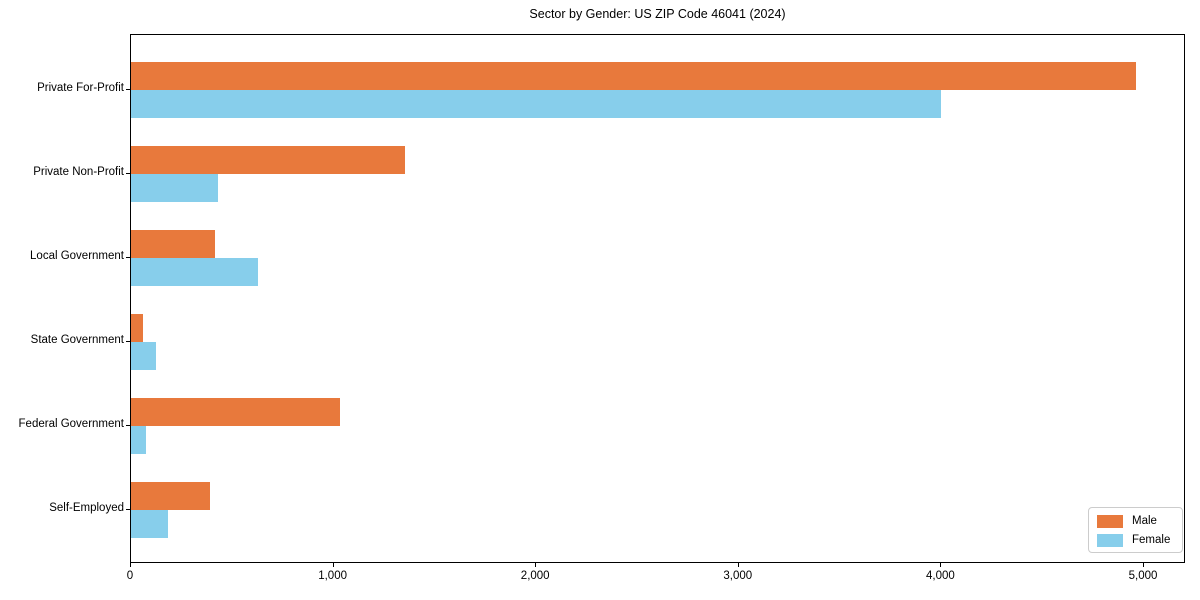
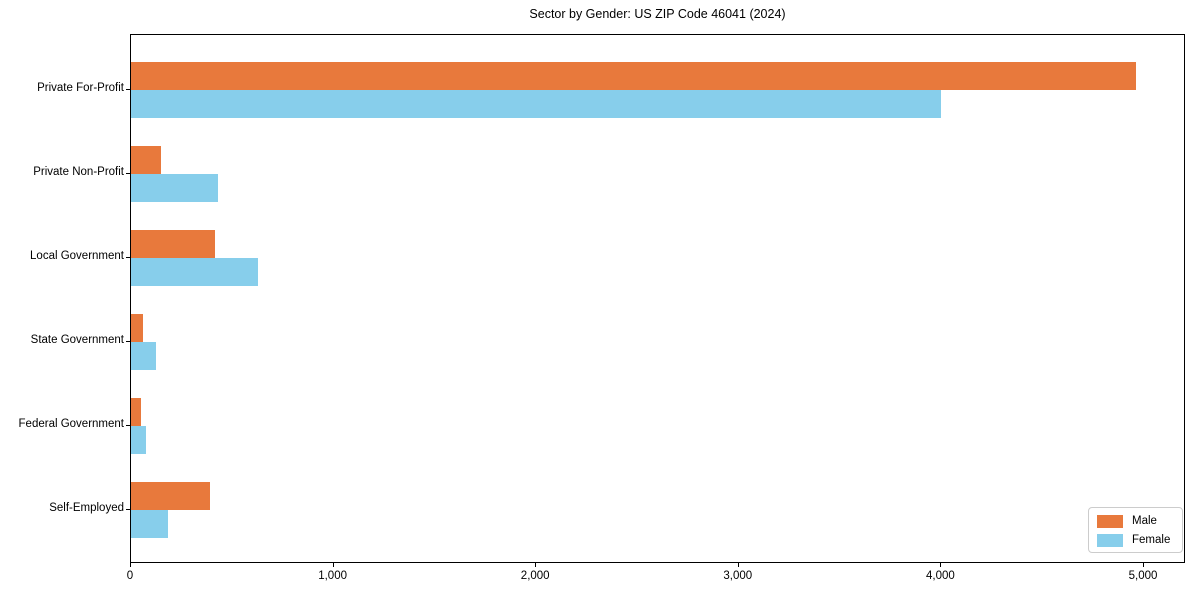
Male/Private Non-Profit: 1350 -> 150
Male/Federal Government: 1030 -> 50
